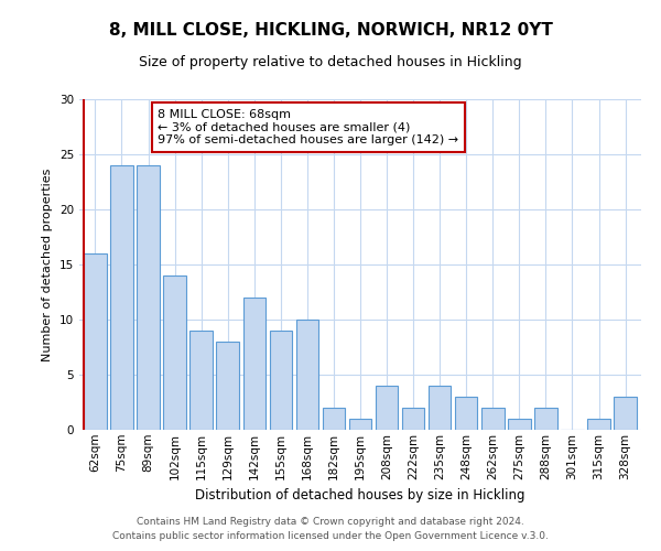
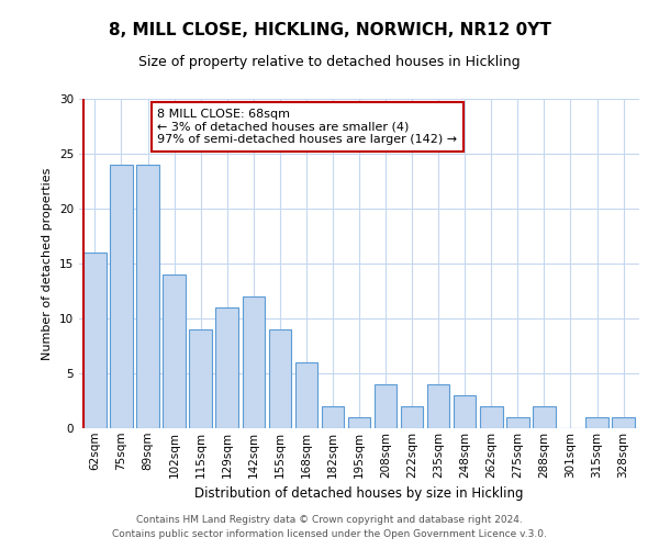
129sqm: 8 -> 11
168sqm: 10 -> 6
328sqm: 3 -> 1
